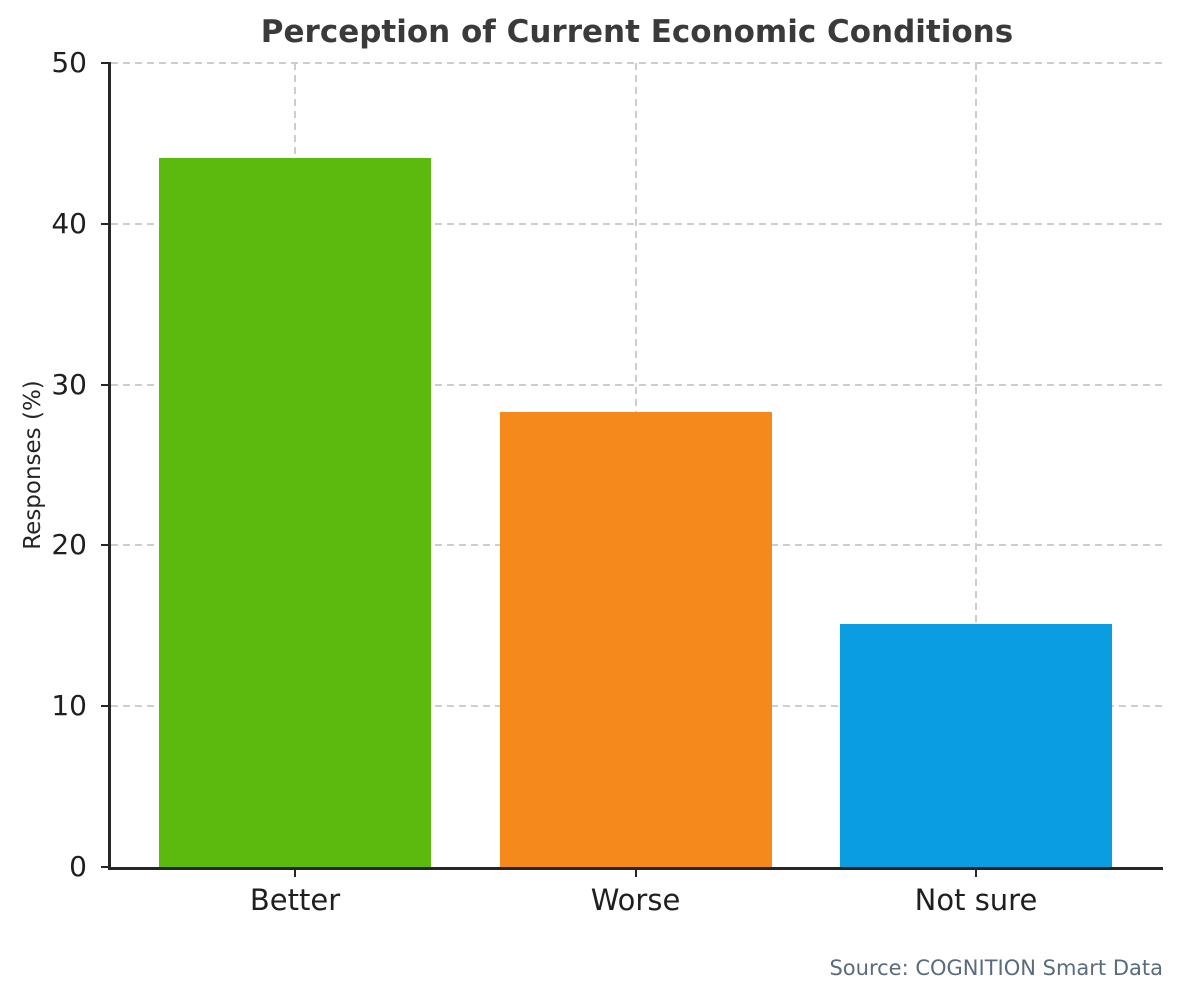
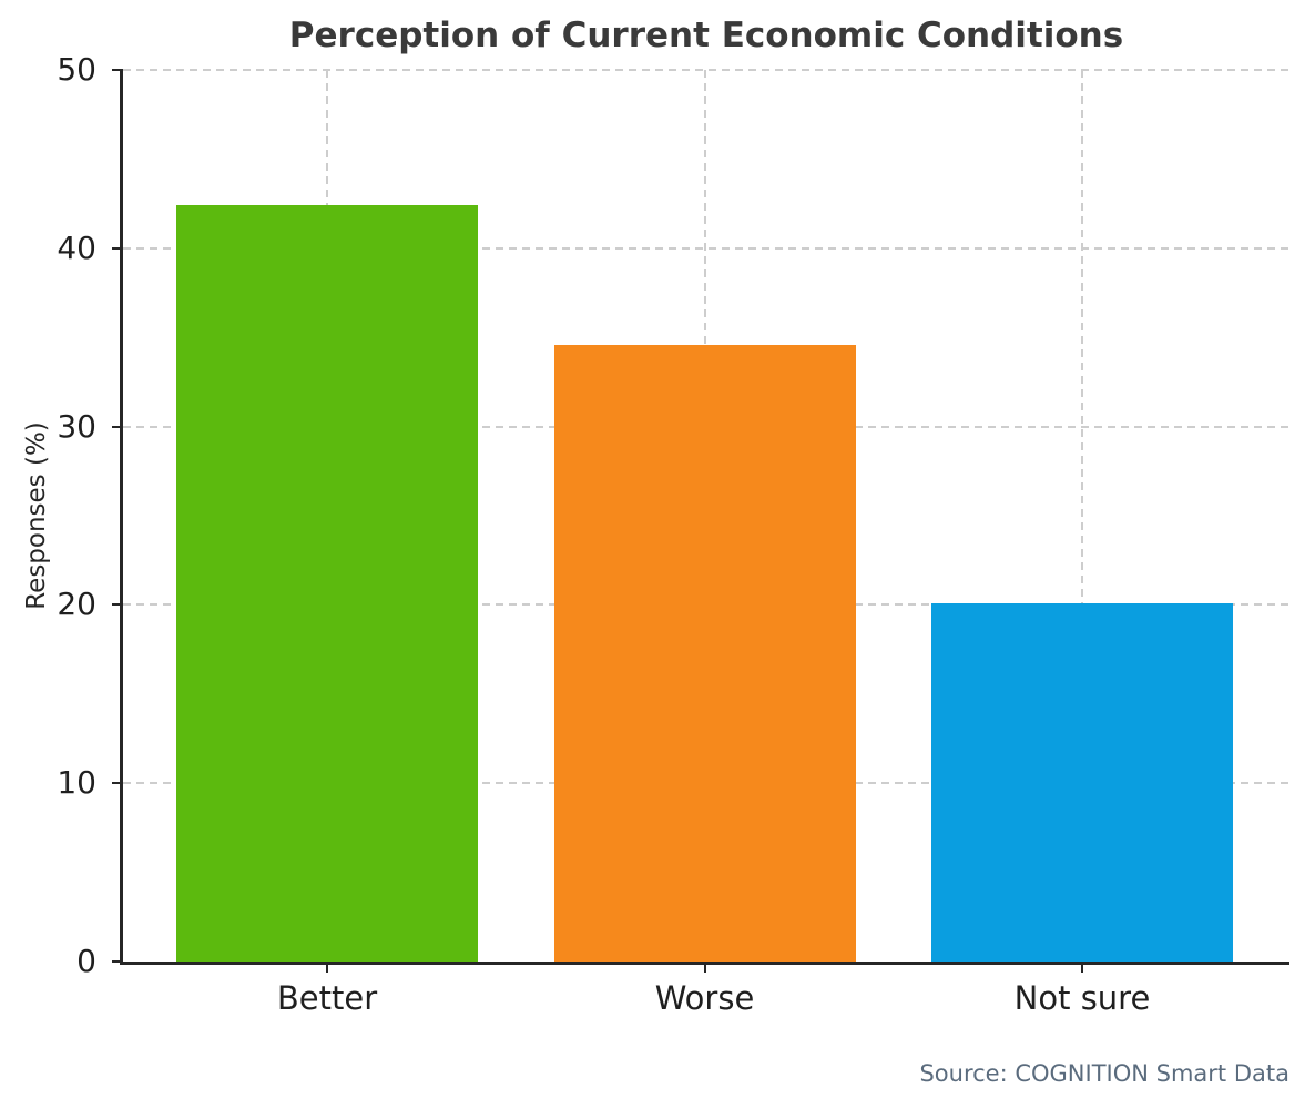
Better: 44.1 -> 42.4
Worse: 28.3 -> 34.6
Not sure: 15.1 -> 20.1
